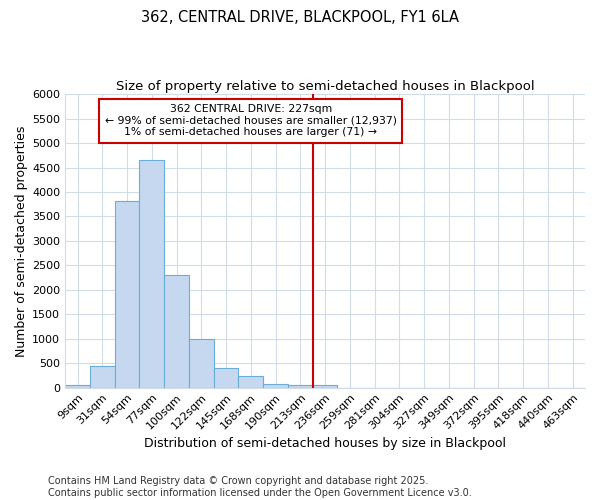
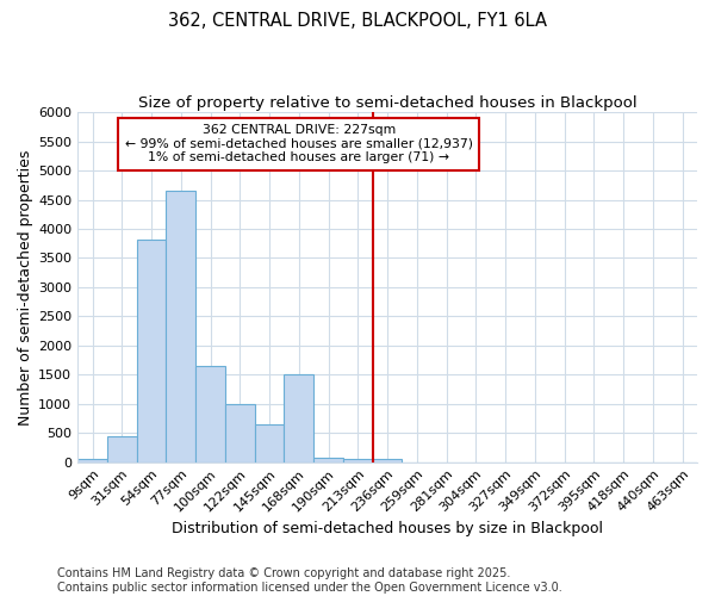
100sqm: 2300 -> 1650
145sqm: 400 -> 650
168sqm: 230 -> 1500
